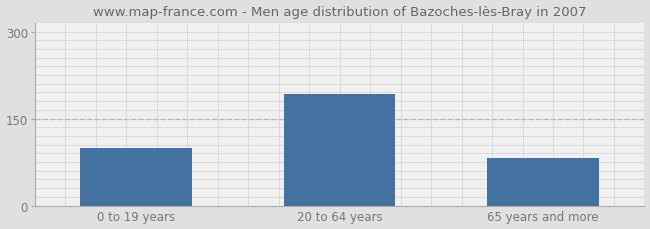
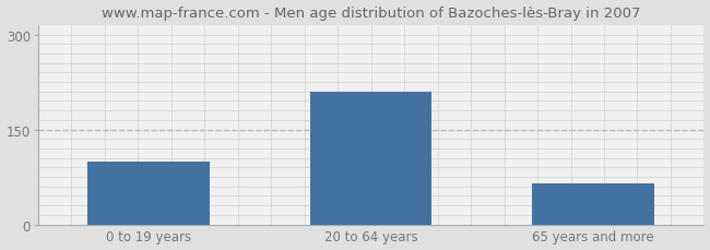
20 to 64 years: 192 -> 210
65 years and more: 82 -> 65
